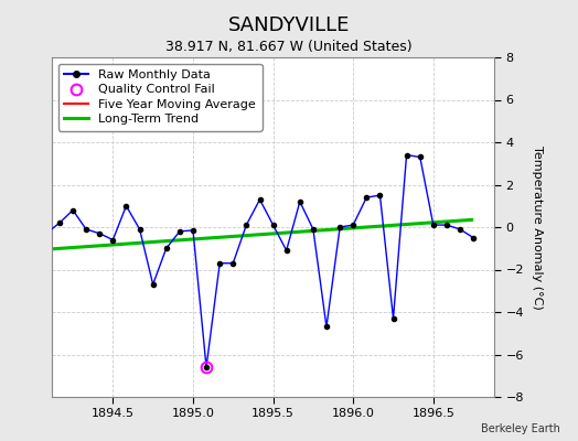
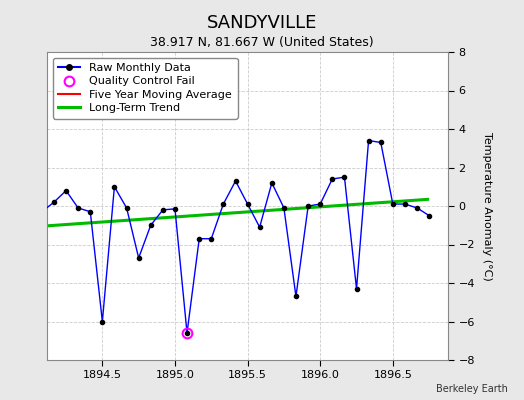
1894.5: -0.6 -> -6.0
